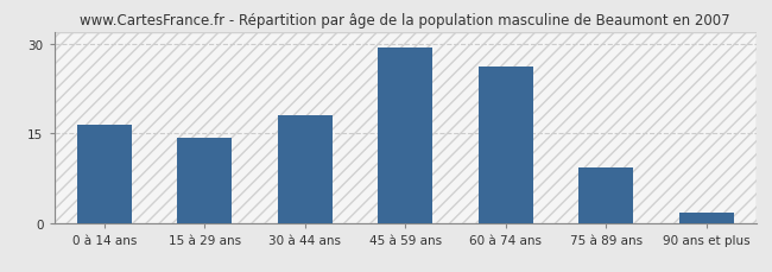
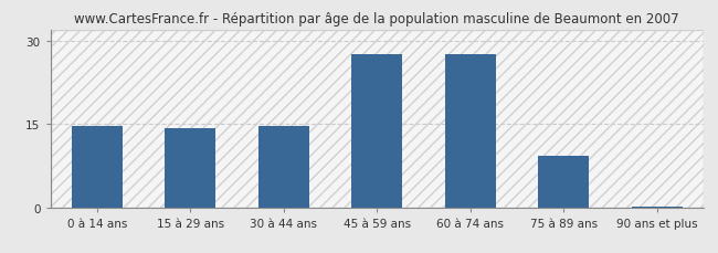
0 à 14 ans: 16.4 -> 14.7
30 à 44 ans: 18.0 -> 14.7
45 à 59 ans: 29.4 -> 27.5
60 à 74 ans: 26.2 -> 27.5
90 ans et plus: 1.8 -> 0.2
